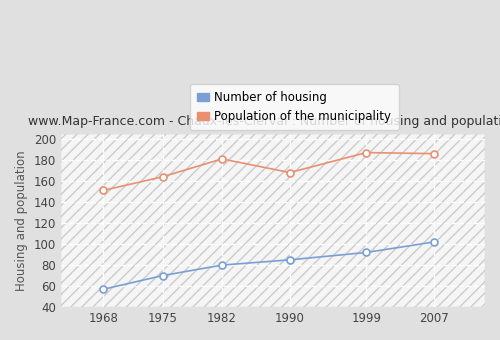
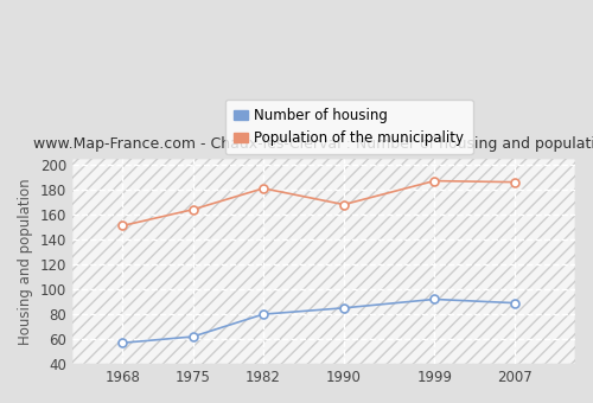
Number of housing/1975: 70 -> 62
Number of housing/2007: 102 -> 89
